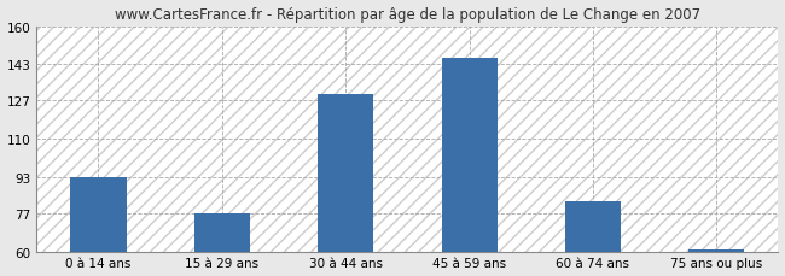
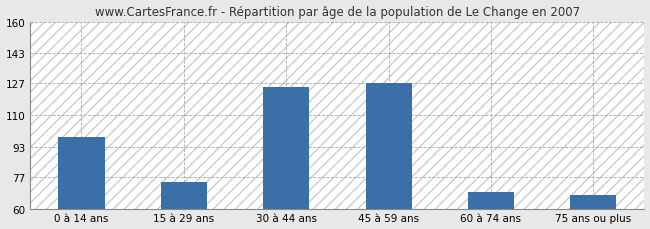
0 à 14 ans: 93 -> 98
15 à 29 ans: 77 -> 74
30 à 44 ans: 130 -> 125
45 à 59 ans: 146 -> 127
60 à 74 ans: 82 -> 69
75 ans ou plus: 61 -> 67
